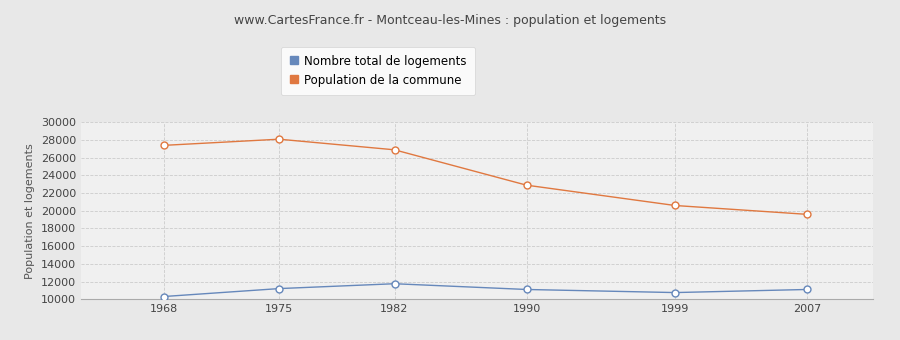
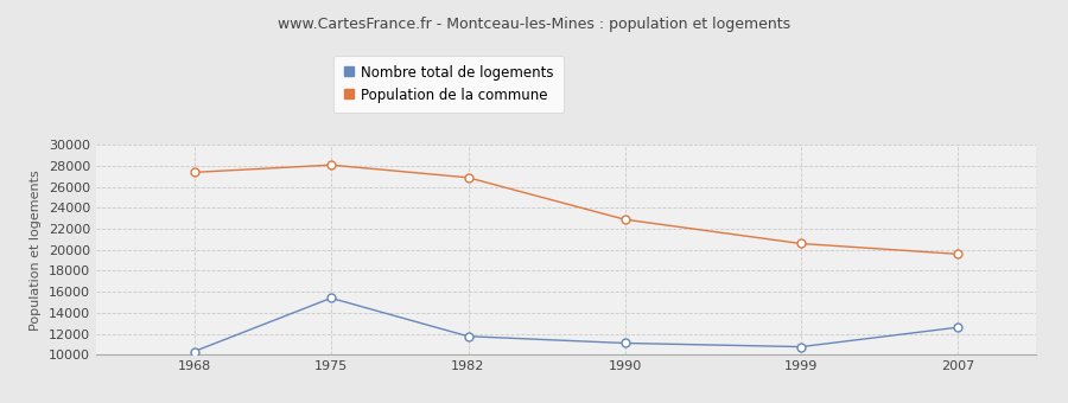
Nombre total de logements/1975: 11200 -> 15400
Nombre total de logements/2007: 11100 -> 12600
